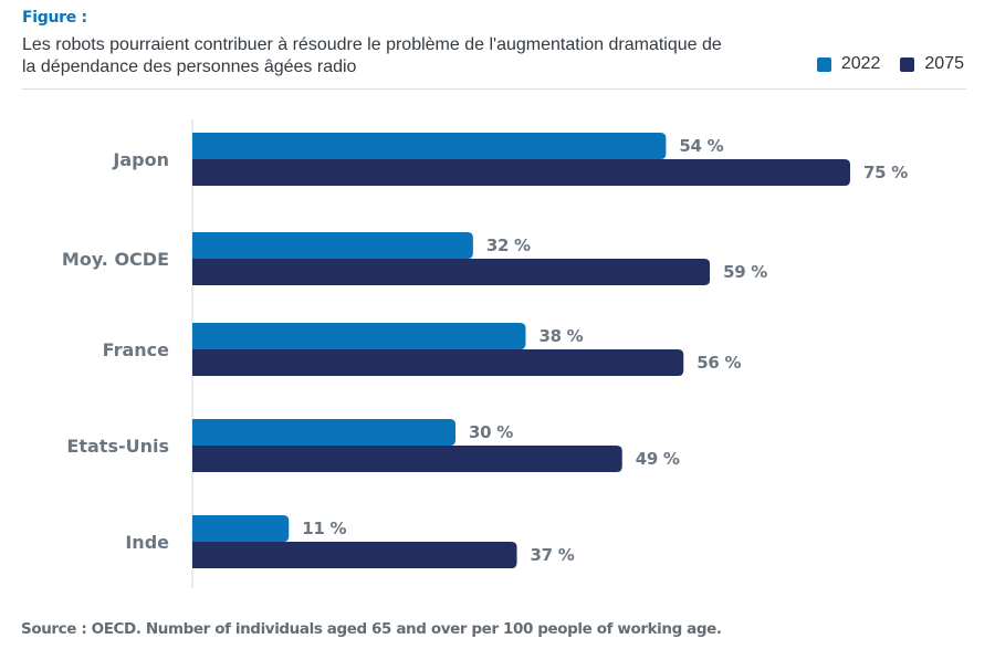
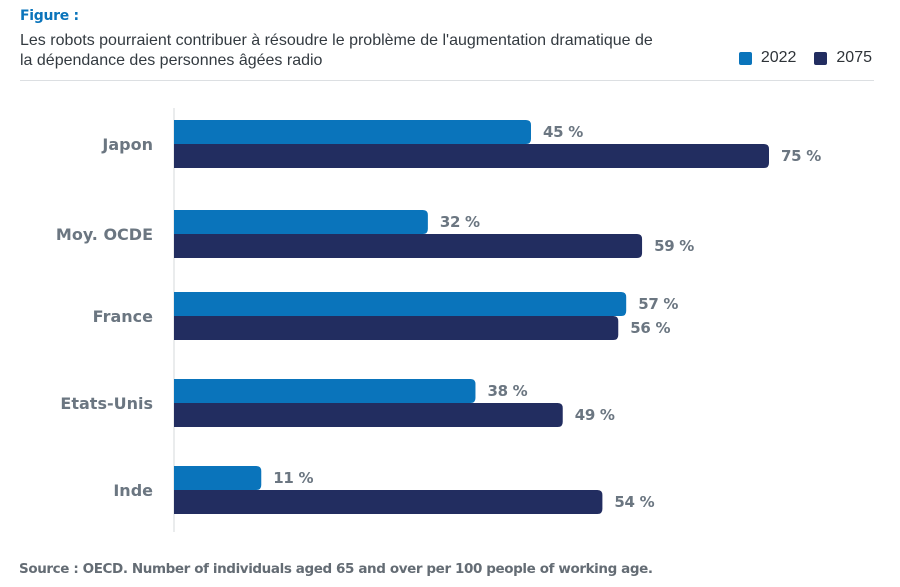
2022/Japon: 54 -> 45
2022/France: 38 -> 57
2022/Etats-Unis: 30 -> 38
2075/Inde: 37 -> 54
